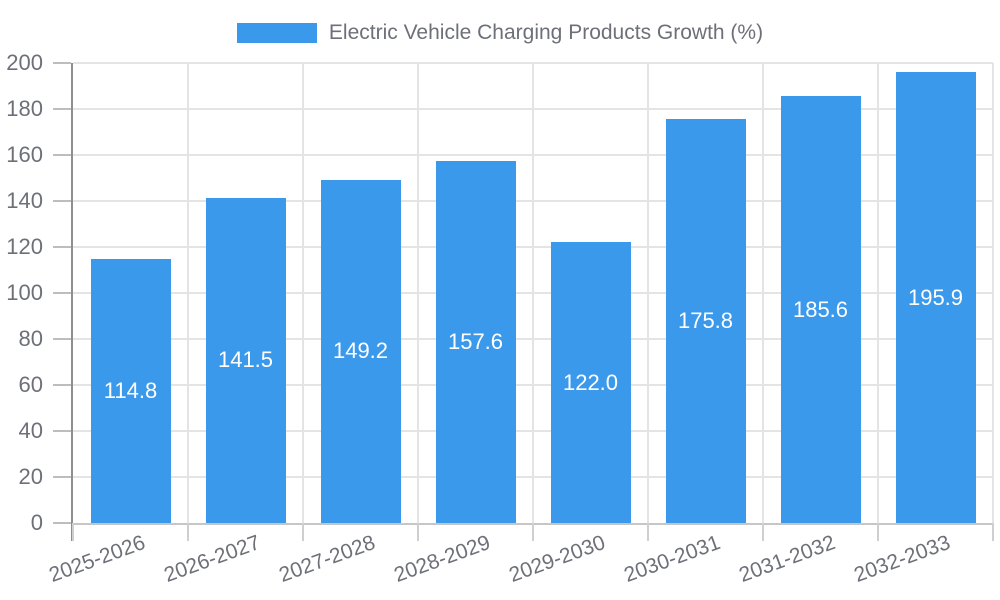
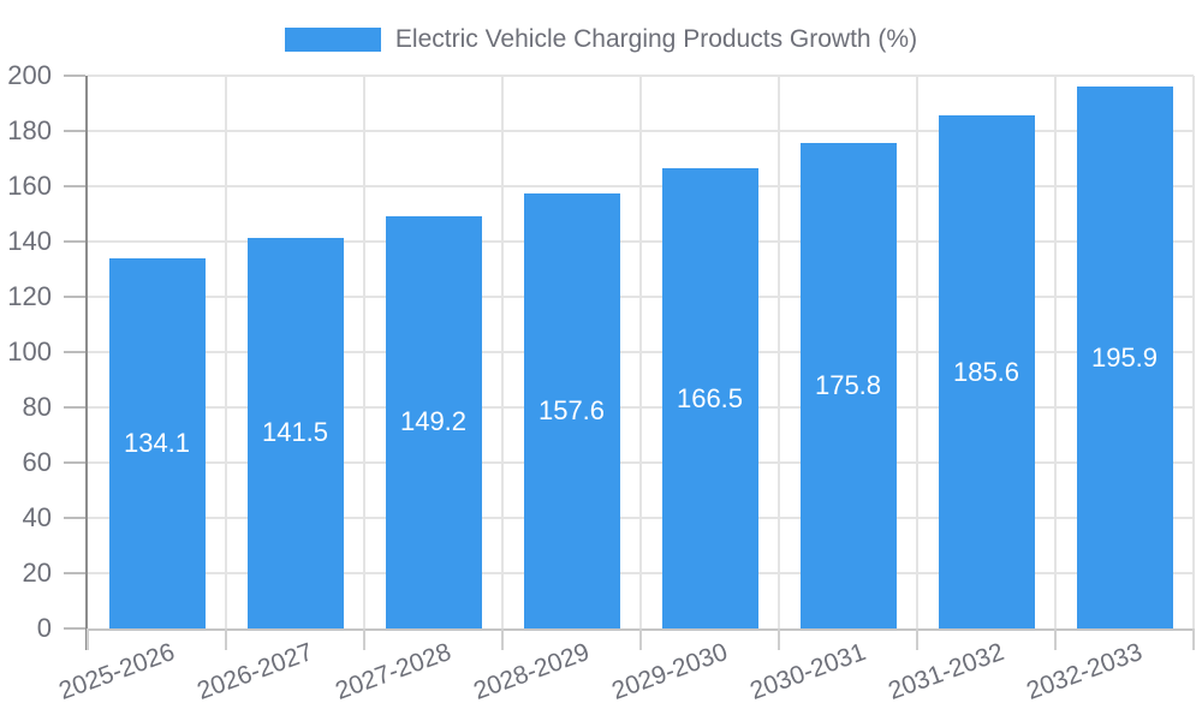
2025-2026: 114.8 -> 134.1
2029-2030: 122.0 -> 166.5
